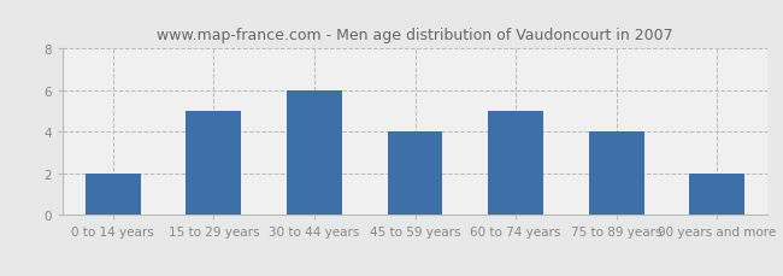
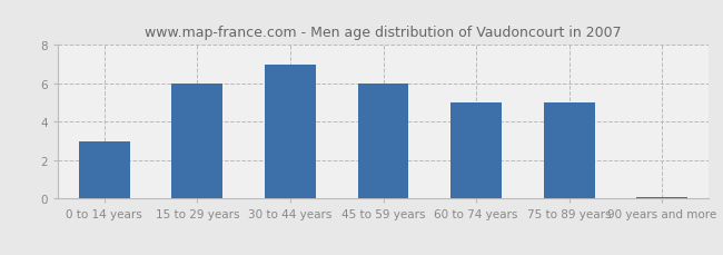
0 to 14 years: 2.0 -> 3.0
15 to 29 years: 5.0 -> 6.0
30 to 44 years: 6.0 -> 7.0
45 to 59 years: 4.0 -> 6.0
75 to 89 years: 4.0 -> 5.0
90 years and more: 2.0 -> 0.1
